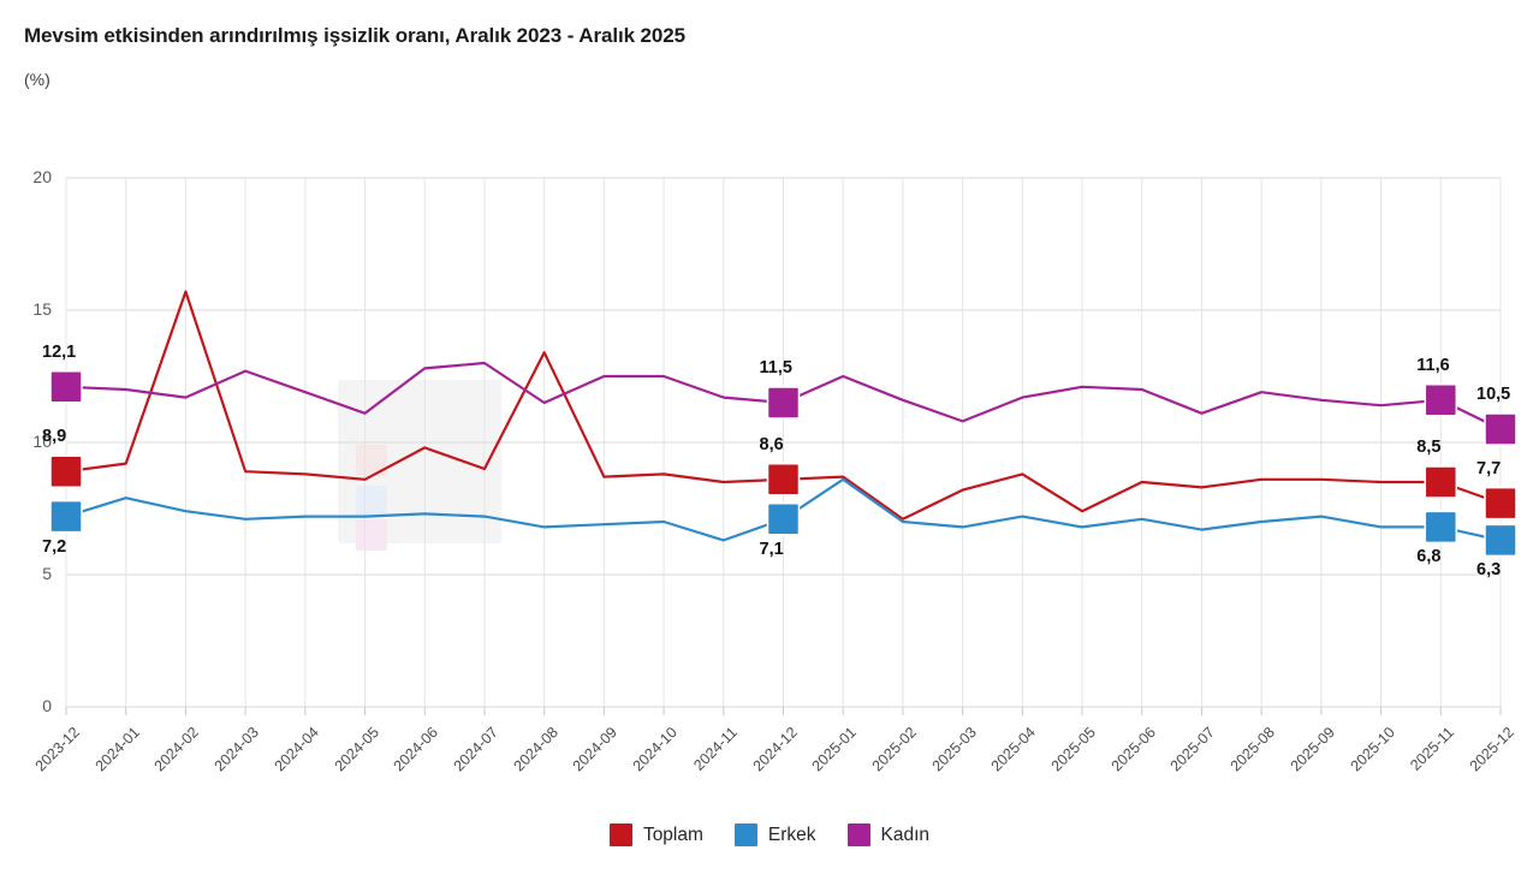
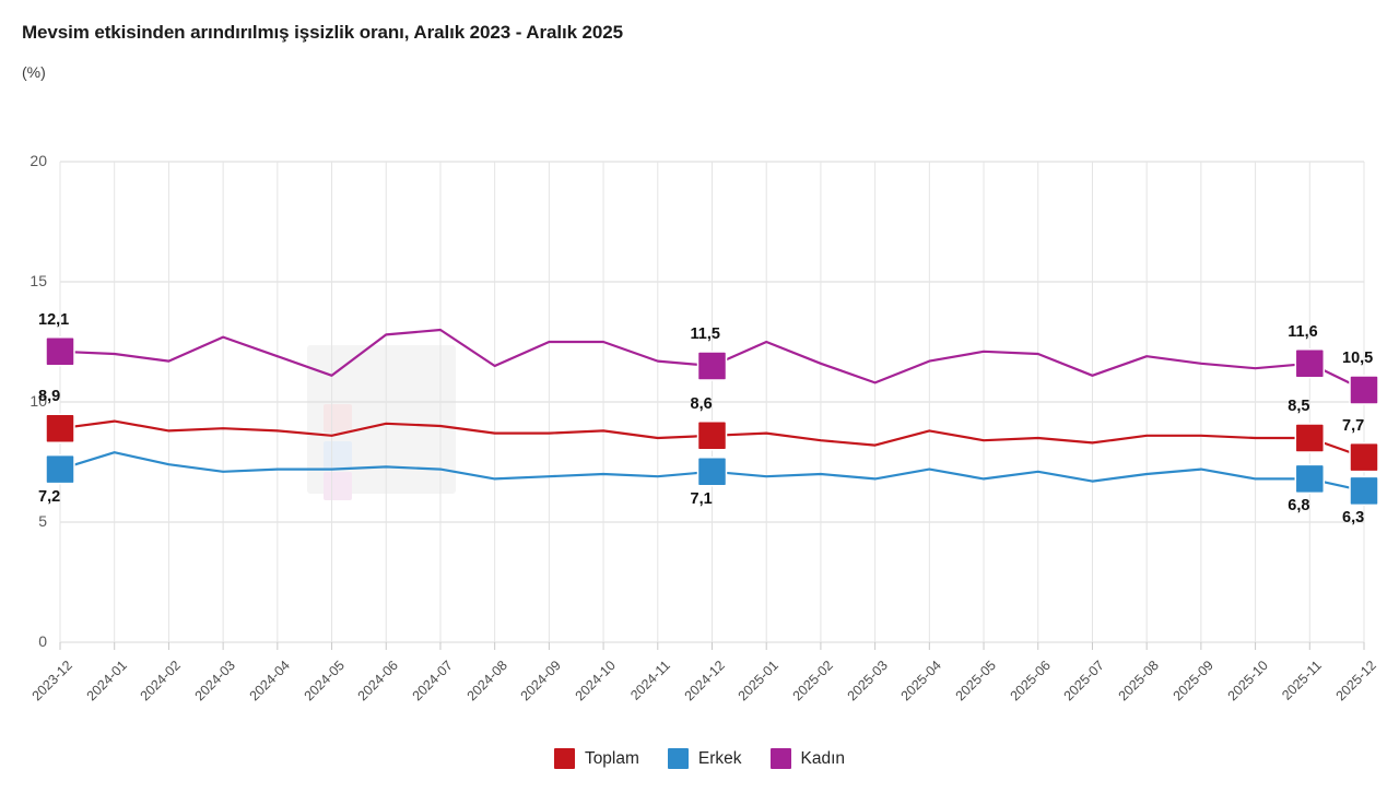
Toplam/2024-02: 15.7 -> 8.8
Toplam/2024-06: 9.8 -> 9.1
Toplam/2024-08: 13.4 -> 8.7
Erkek/2024-11: 6.3 -> 6.9
Erkek/2025-01: 8.6 -> 6.9
Toplam/2025-02: 7.1 -> 8.4
Toplam/2025-05: 7.4 -> 8.4
